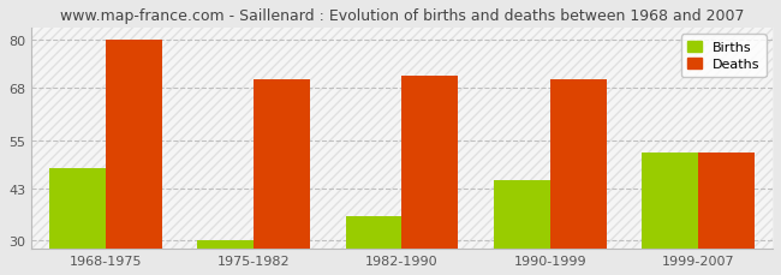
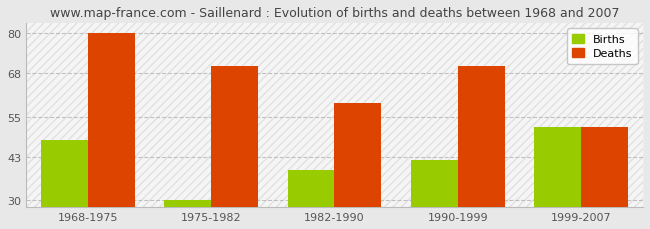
Births/1982-1990: 36 -> 39
Deaths/1982-1990: 71 -> 59
Births/1990-1999: 45 -> 42
